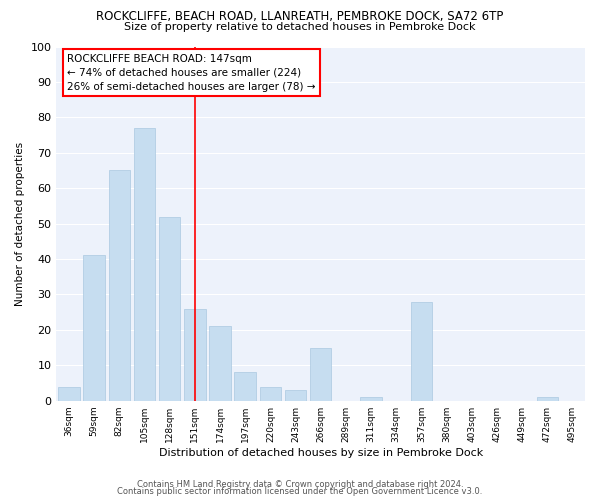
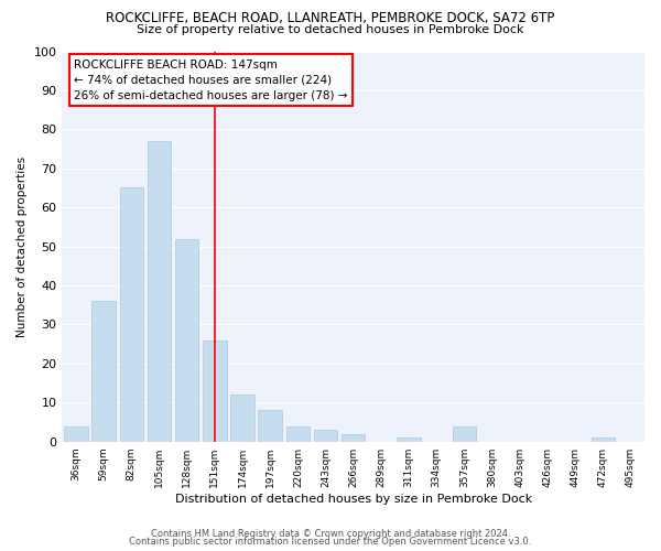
59sqm: 41 -> 36
174sqm: 21 -> 12
266sqm: 15 -> 2
357sqm: 28 -> 4
